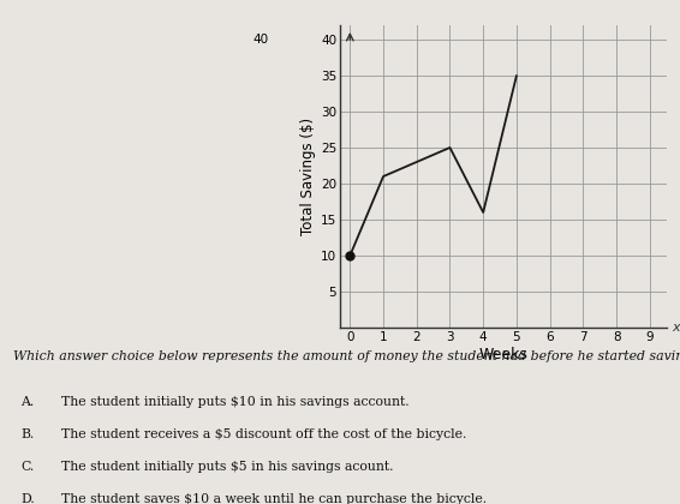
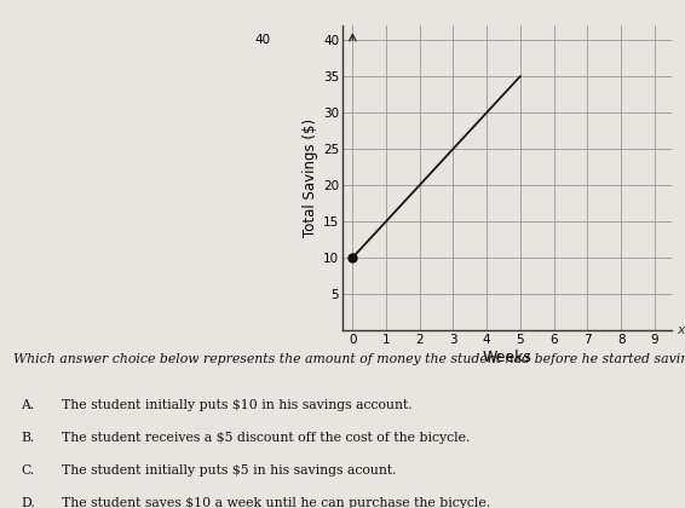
1: 21 -> 15
2: 23 -> 20
4: 16 -> 30
